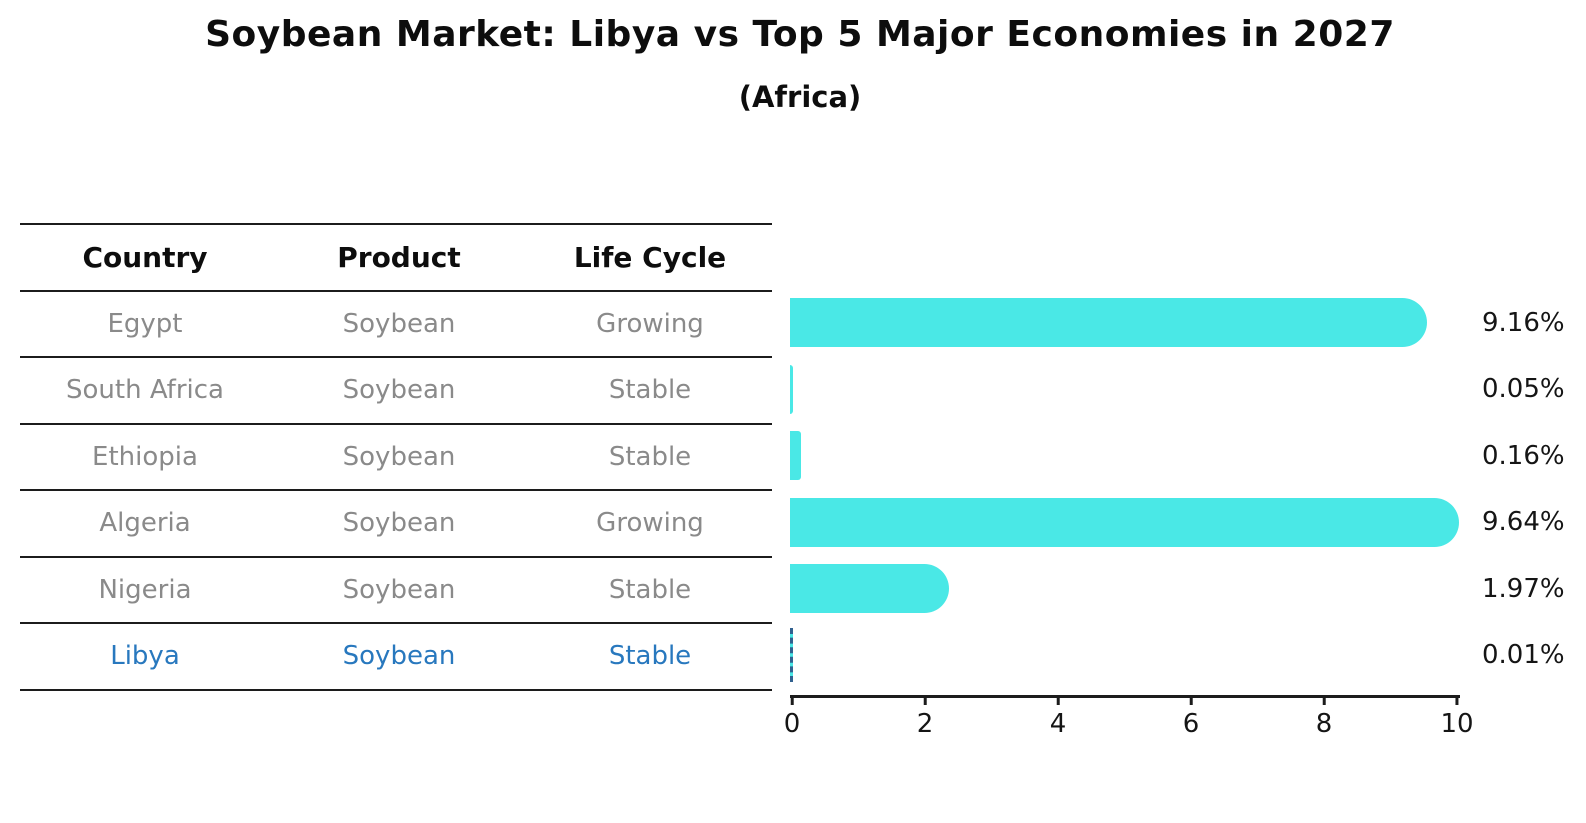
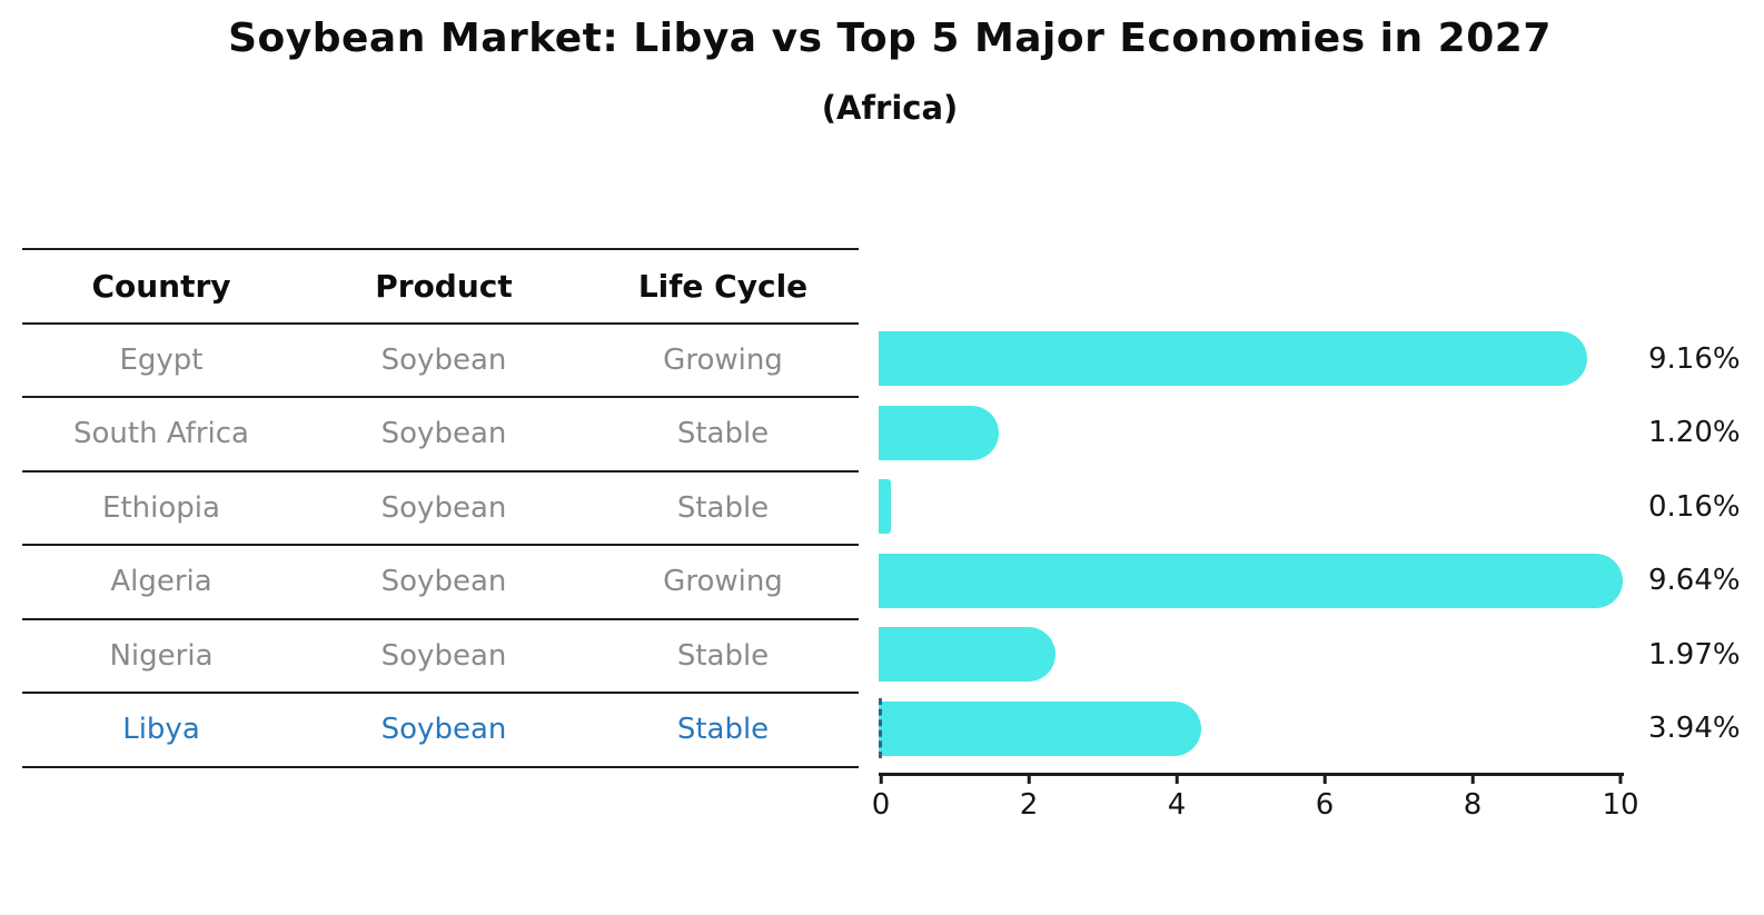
South Africa: 0.05% -> 1.20%
Libya: 0.01% -> 3.94%
